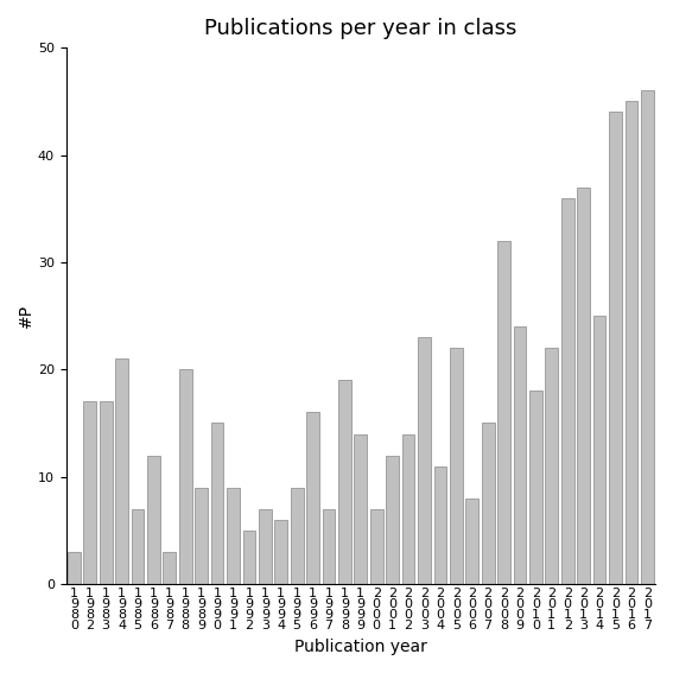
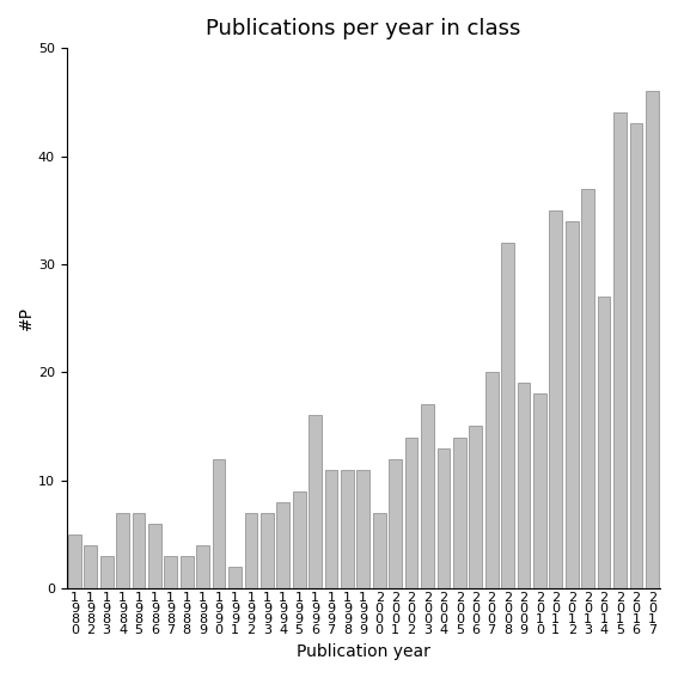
1 9 8 0: 3 -> 5
1 9 8 2: 17 -> 4
1 9 8 3: 17 -> 3
1 9 8 4: 21 -> 7
1 9 8 6: 12 -> 6
1 9 8 8: 20 -> 3
1 9 8 9: 9 -> 4
1 9 9 0: 15 -> 12
1 9 9 1: 9 -> 2
1 9 9 2: 5 -> 7
1 9 9 4: 6 -> 8
1 9 9 7: 7 -> 11
1 9 9 8: 19 -> 11
1 9 9 9: 14 -> 11
2 0 0 3: 23 -> 17
2 0 0 4: 11 -> 13
2 0 0 5: 22 -> 14
2 0 0 6: 8 -> 15
2 0 0 7: 15 -> 20
2 0 0 9: 24 -> 19
2 0 1 1: 22 -> 35
2 0 1 2: 36 -> 34
2 0 1 4: 25 -> 27
2 0 1 6: 45 -> 43
